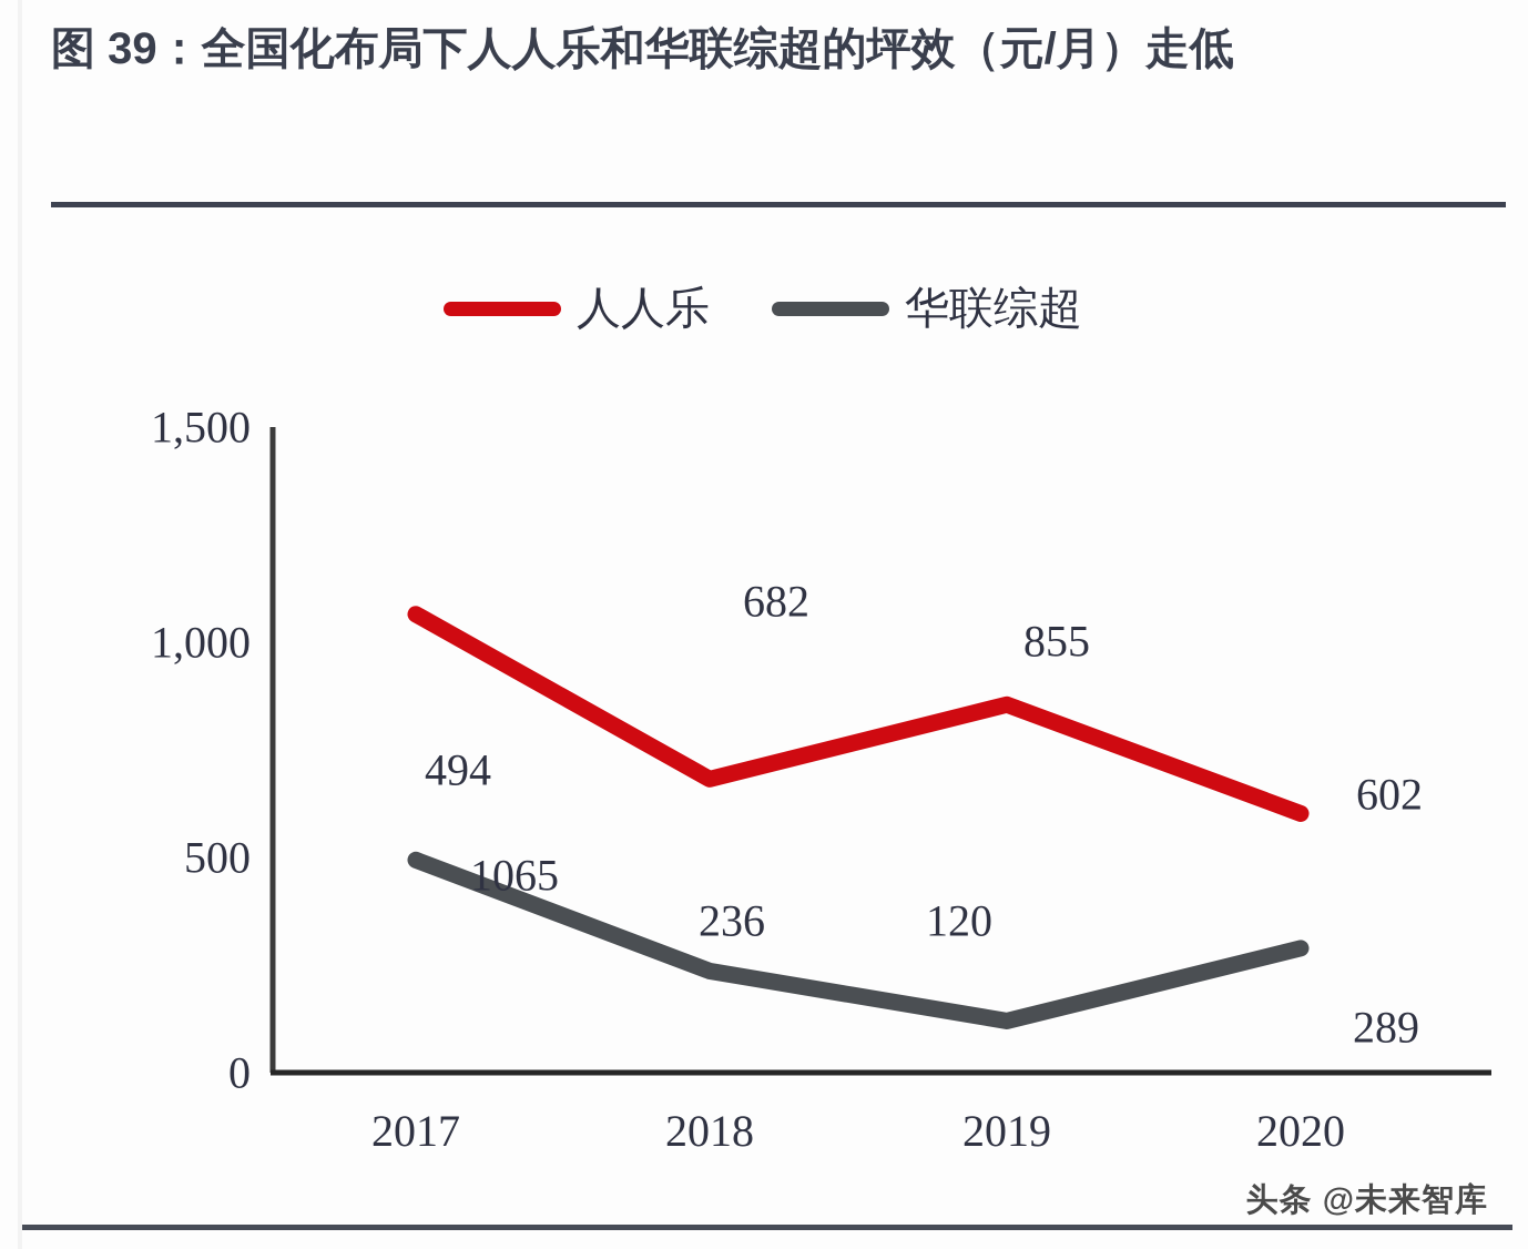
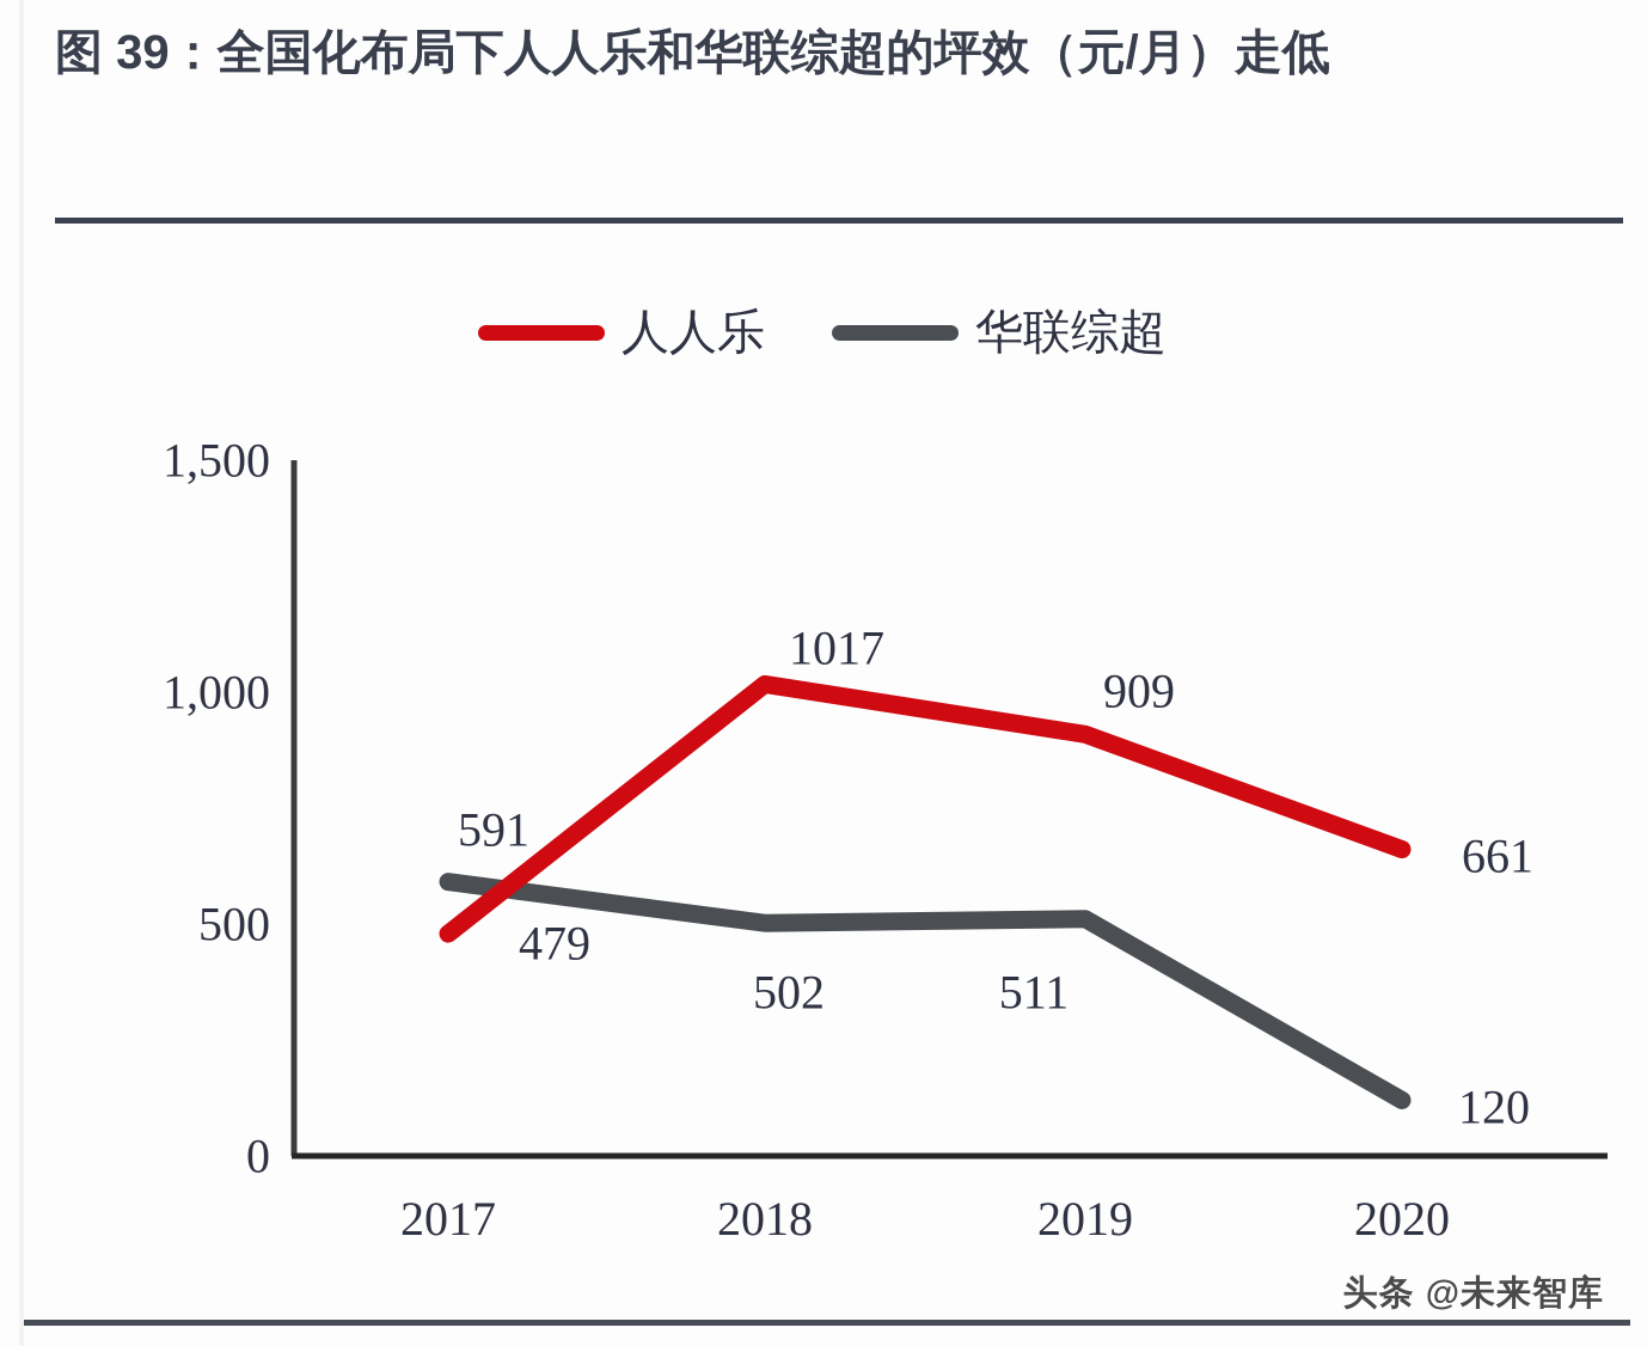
人人乐/2017: 1065 -> 479
华联综超/2017: 494 -> 591
人人乐/2018: 682 -> 1017
华联综超/2018: 236 -> 502
人人乐/2019: 855 -> 909
华联综超/2019: 120 -> 511
人人乐/2020: 602 -> 661
华联综超/2020: 289 -> 120
